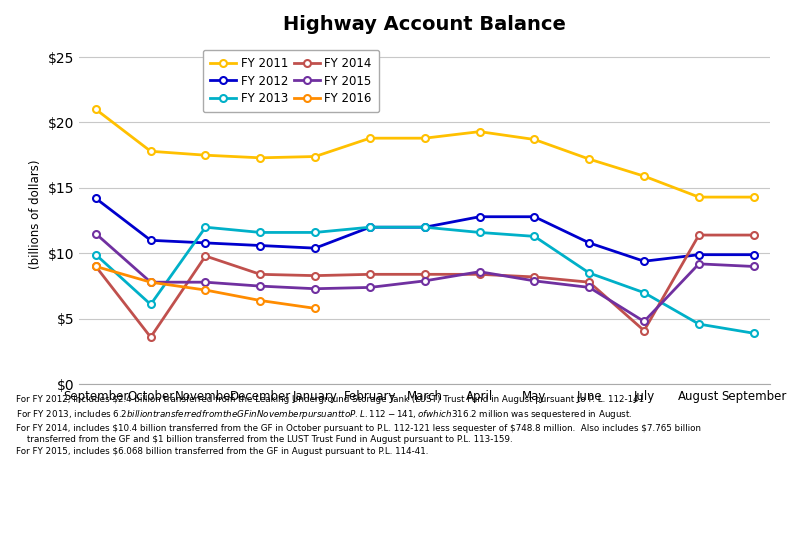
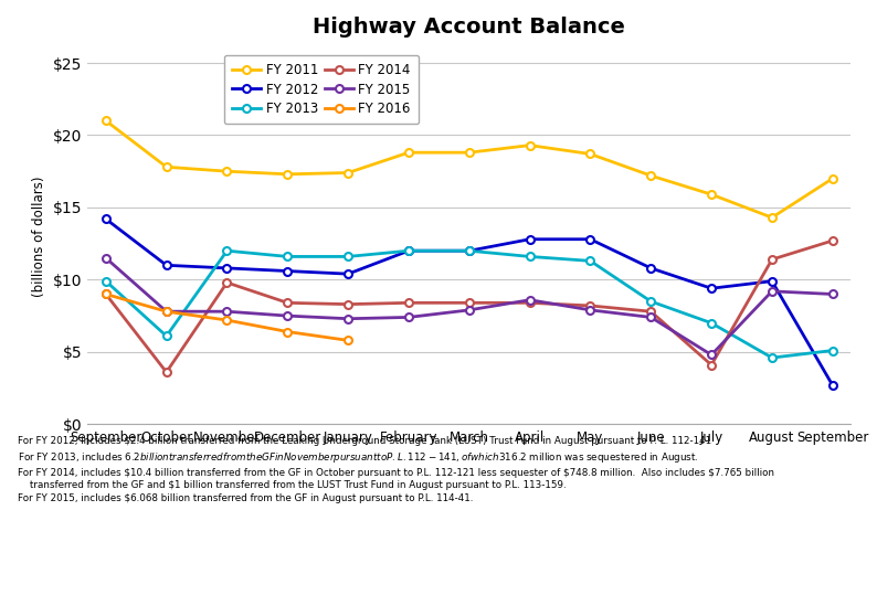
FY 2011/September: $14.3 -> $17.0
FY 2012/September: $9.9 -> $2.7
FY 2013/September: $3.9 -> $5.1
FY 2014/September: $11.4 -> $12.7
